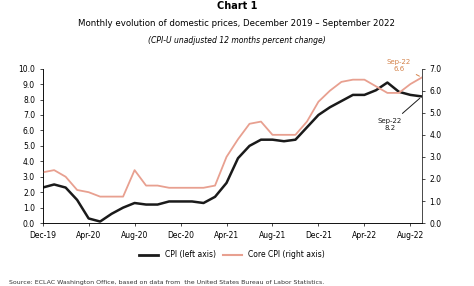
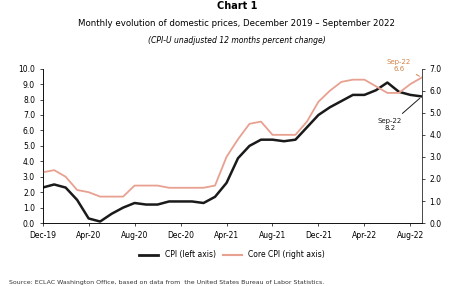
Core CPI (right axis)/Aug-20: 2.4 -> 1.7
